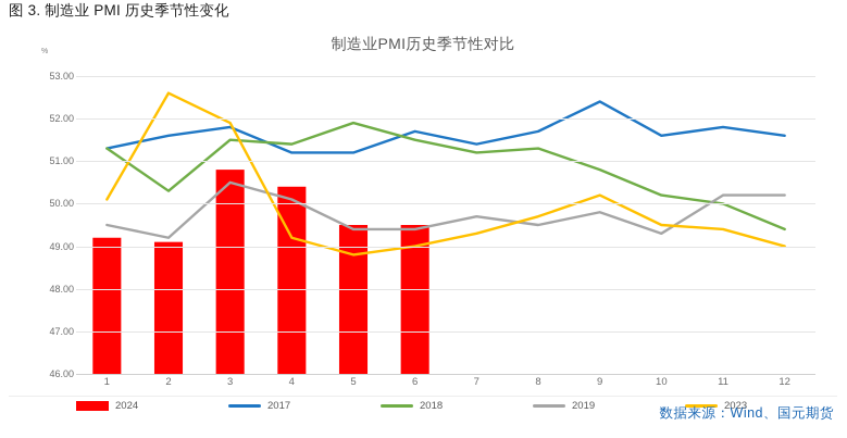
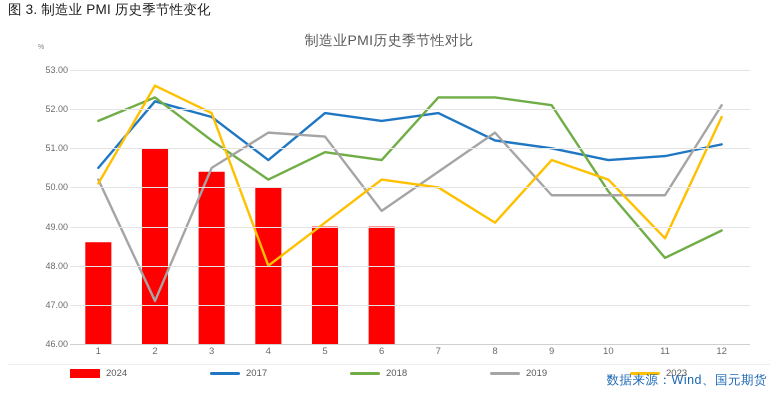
2024/1: 49.2 -> 48.6
2017/1: 51.3 -> 50.5
2018/1: 51.3 -> 51.7
2019/1: 49.5 -> 50.2
2024/2: 49.1 -> 51.0
2017/2: 51.6 -> 52.2
2018/2: 50.3 -> 52.3
2019/2: 49.2 -> 47.1
2024/3: 50.8 -> 50.4
2018/3: 51.5 -> 51.2
2024/4: 50.4 -> 50.0
2017/4: 51.2 -> 50.7
2018/4: 51.4 -> 50.2
2019/4: 50.1 -> 51.4
2023/4: 49.2 -> 48.0
2024/5: 49.5 -> 49.0
2017/5: 51.2 -> 51.9
2018/5: 51.9 -> 50.9
2019/5: 49.4 -> 51.3
2023/5: 48.8 -> 49.1
2024/6: 49.5 -> 49.0
2018/6: 51.5 -> 50.7
2023/6: 49.0 -> 50.2
2017/7: 51.4 -> 51.9
2018/7: 51.2 -> 52.3
2019/7: 49.7 -> 50.4
2023/7: 49.3 -> 50.0
2017/8: 51.7 -> 51.2
2018/8: 51.3 -> 52.3
2019/8: 49.5 -> 51.4
2023/8: 49.7 -> 49.1
2017/9: 52.4 -> 51.0
2018/9: 50.8 -> 52.1
2023/9: 50.2 -> 50.7
2017/10: 51.6 -> 50.7
2018/10: 50.2 -> 49.9
2019/10: 49.3 -> 49.8
2023/10: 49.5 -> 50.2
2017/11: 51.8 -> 50.8
2018/11: 50.0 -> 48.2
2019/11: 50.2 -> 49.8
2023/11: 49.4 -> 48.7
2017/12: 51.6 -> 51.1
2018/12: 49.4 -> 48.9
2019/12: 50.2 -> 52.1
2023/12: 49.0 -> 51.8
